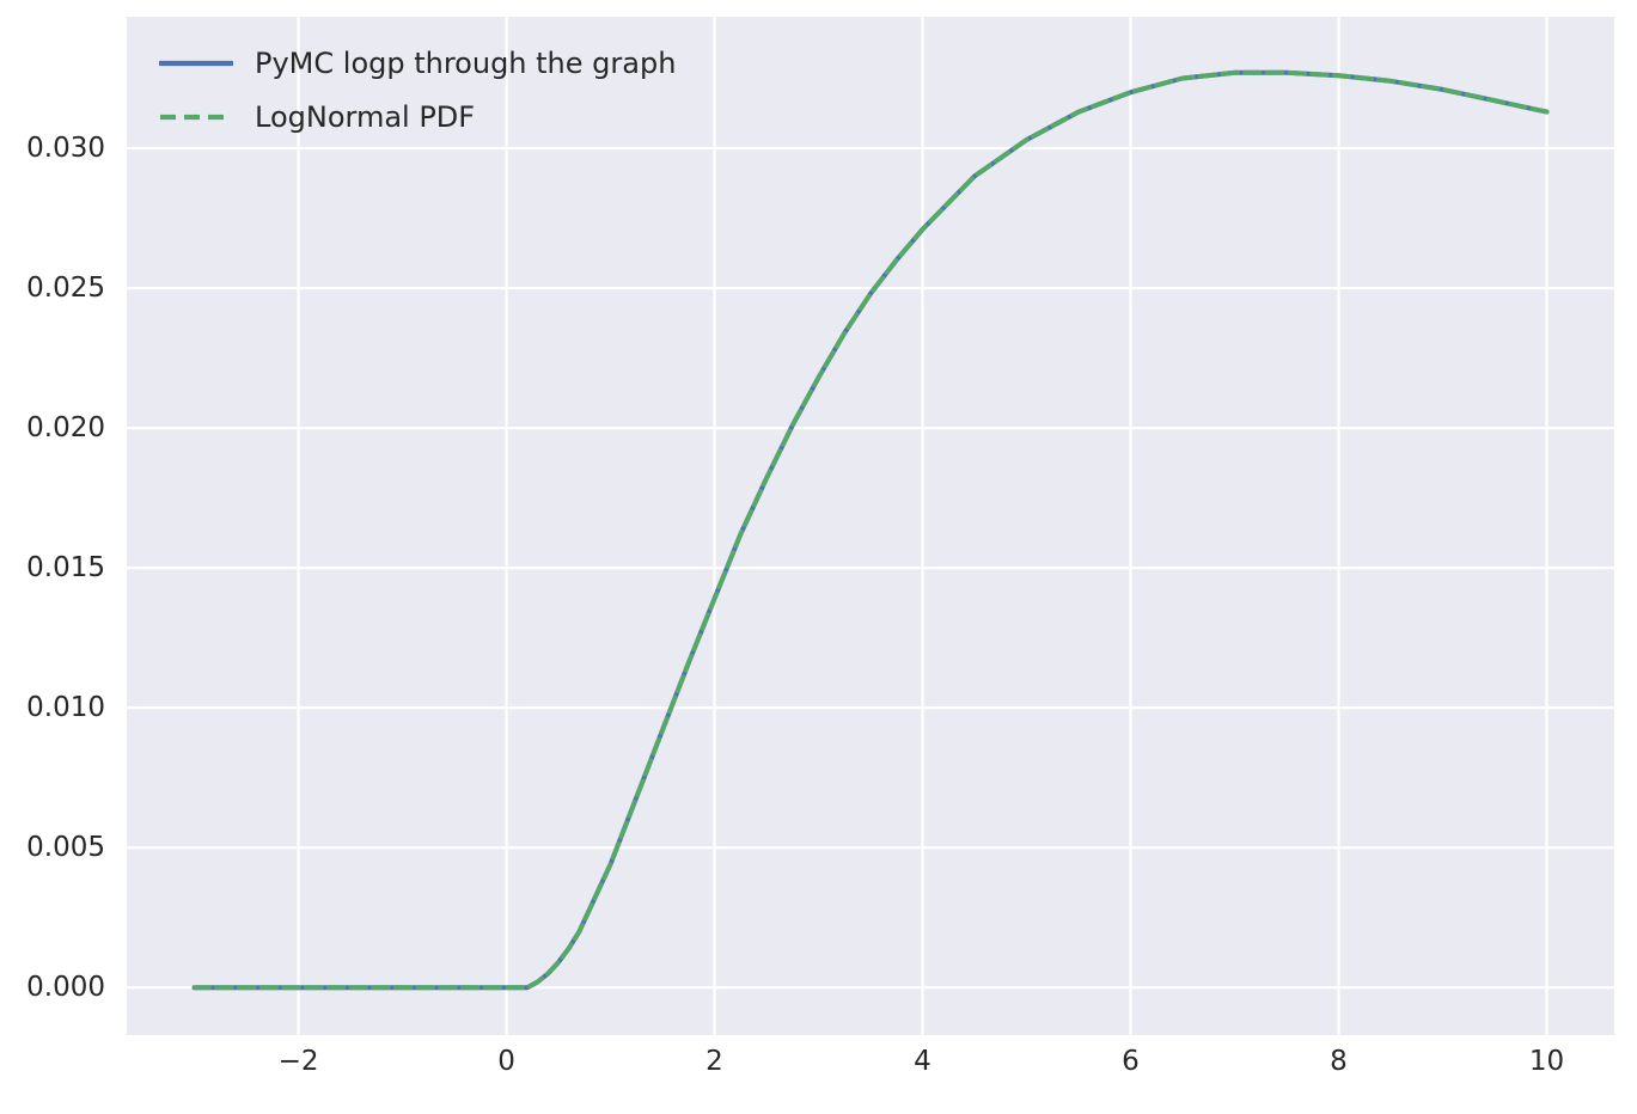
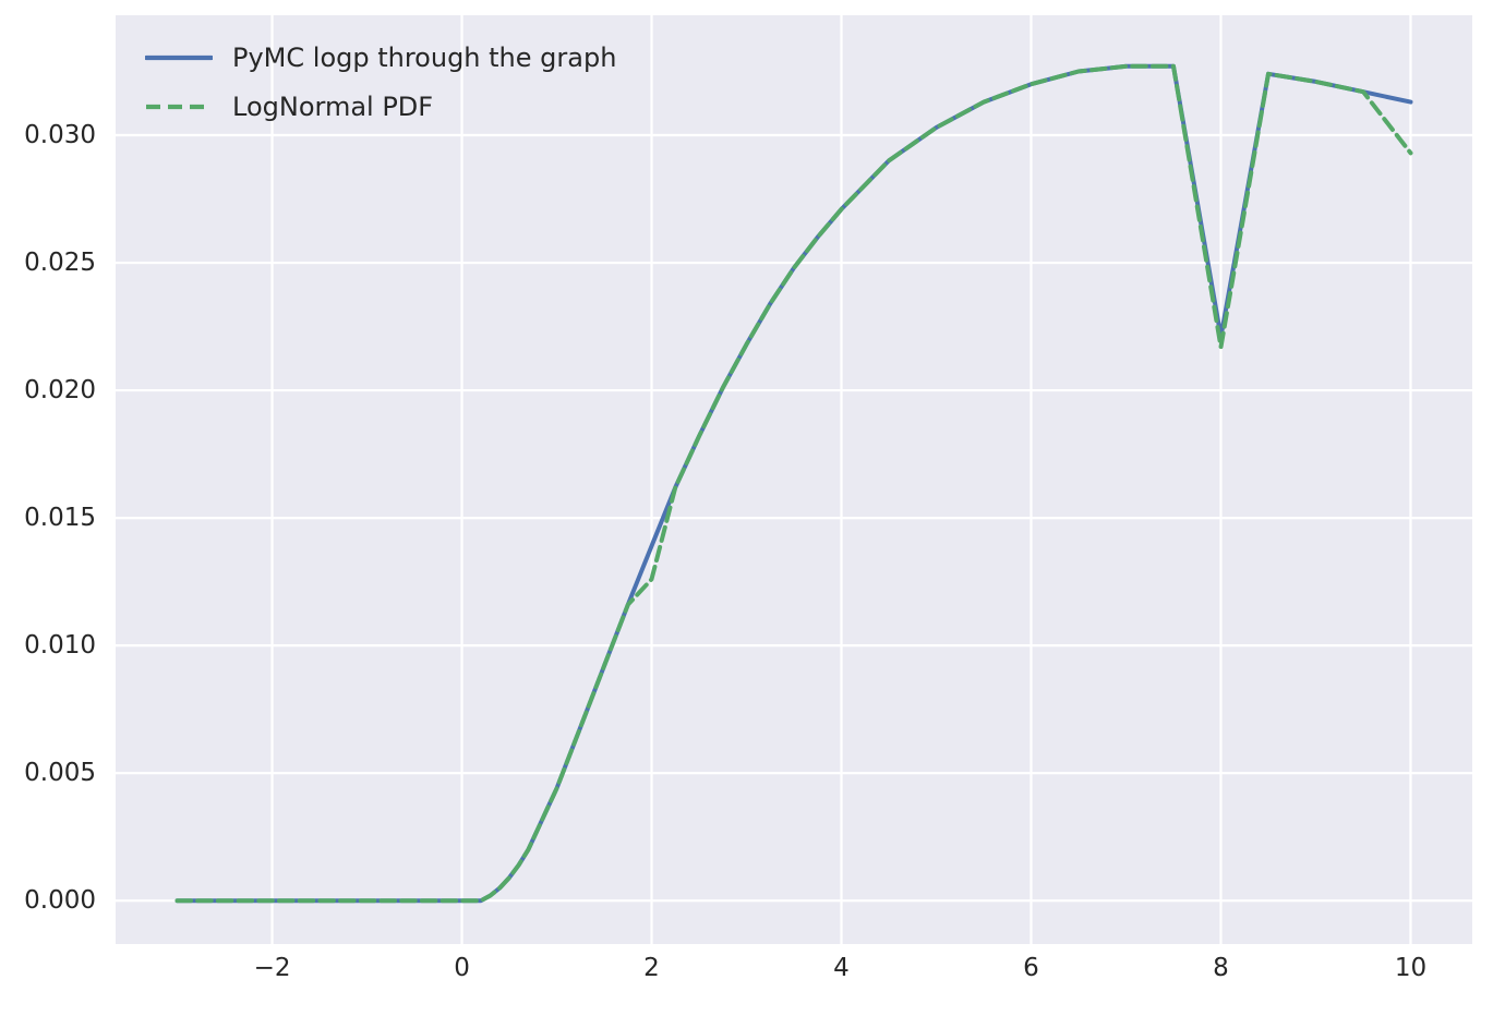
LogNormal PDF/2: 0.0139 -> 0.0126
PyMC logp through the graph/8: 0.0326 -> 0.0221
LogNormal PDF/8: 0.0326 -> 0.0217
LogNormal PDF/10: 0.0313 -> 0.0293
